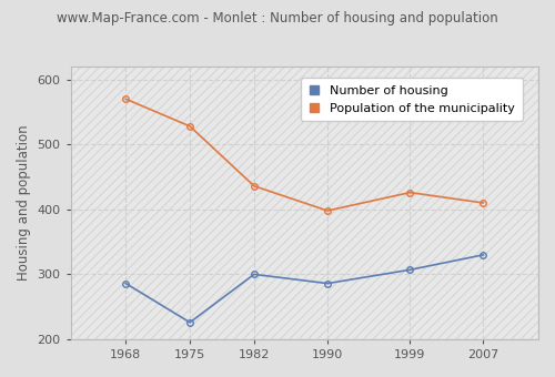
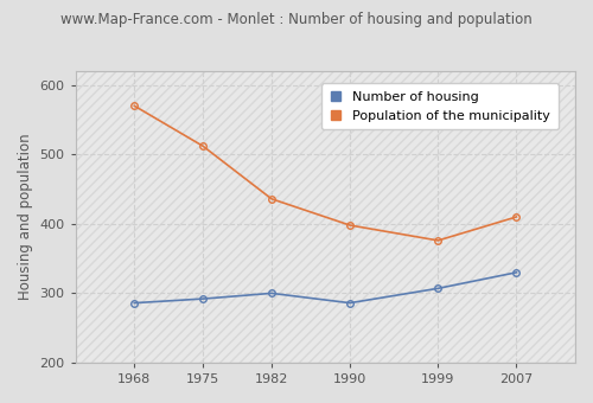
Number of housing/1975: 226 -> 292
Population of the municipality/1975: 528 -> 512
Population of the municipality/1999: 426 -> 376
